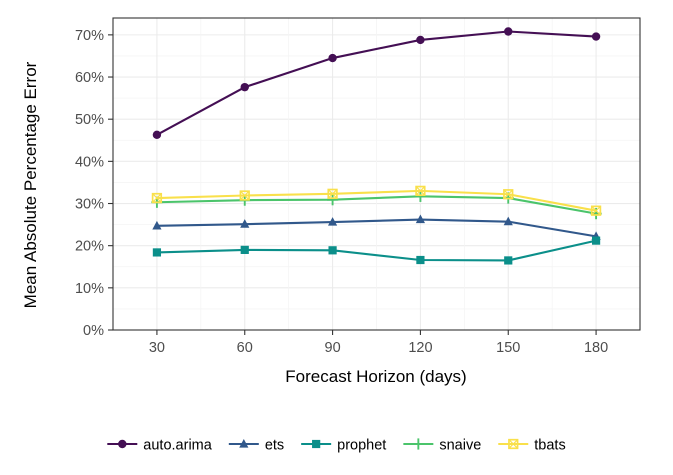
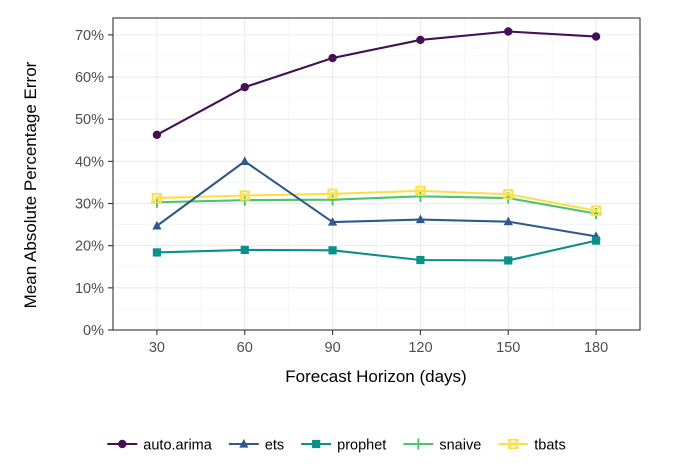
ets/60: 25% -> 40%
